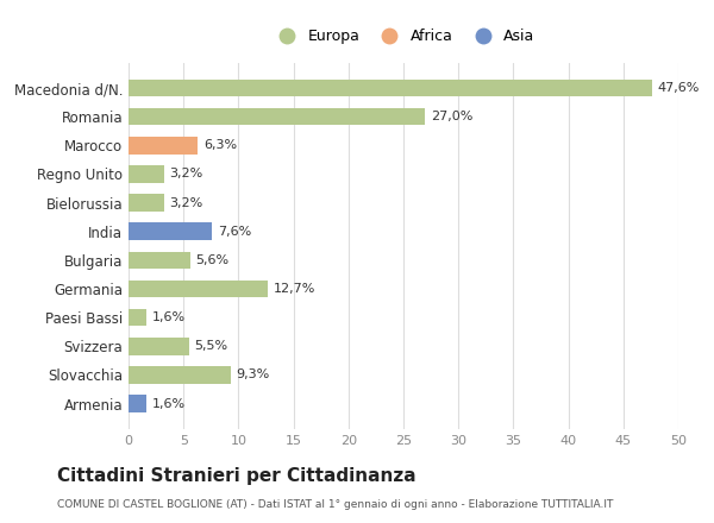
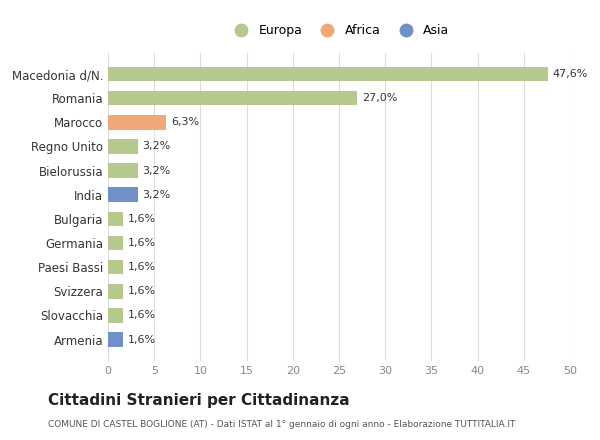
India: 7,6% -> 3,2%
Bulgaria: 5,6% -> 1,6%
Germania: 12,7% -> 1,6%
Svizzera: 5,5% -> 1,6%
Slovacchia: 9,3% -> 1,6%
